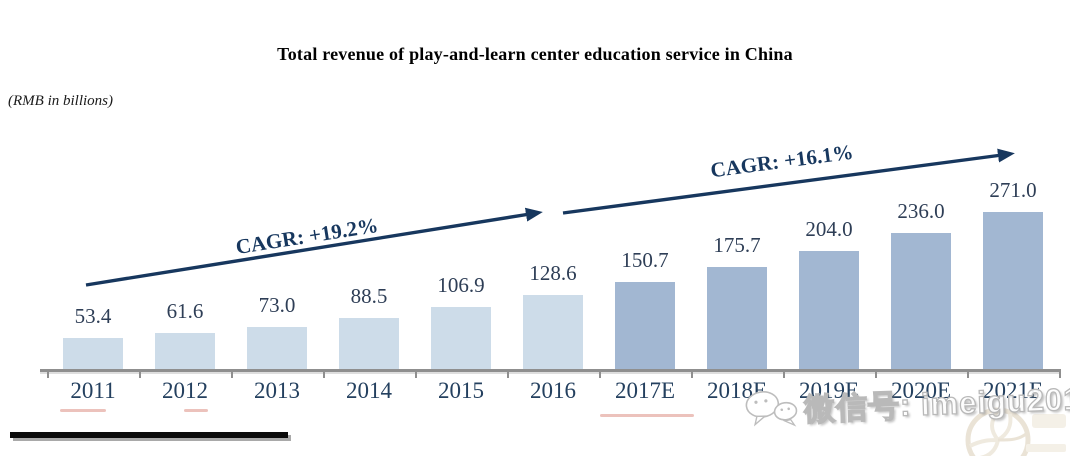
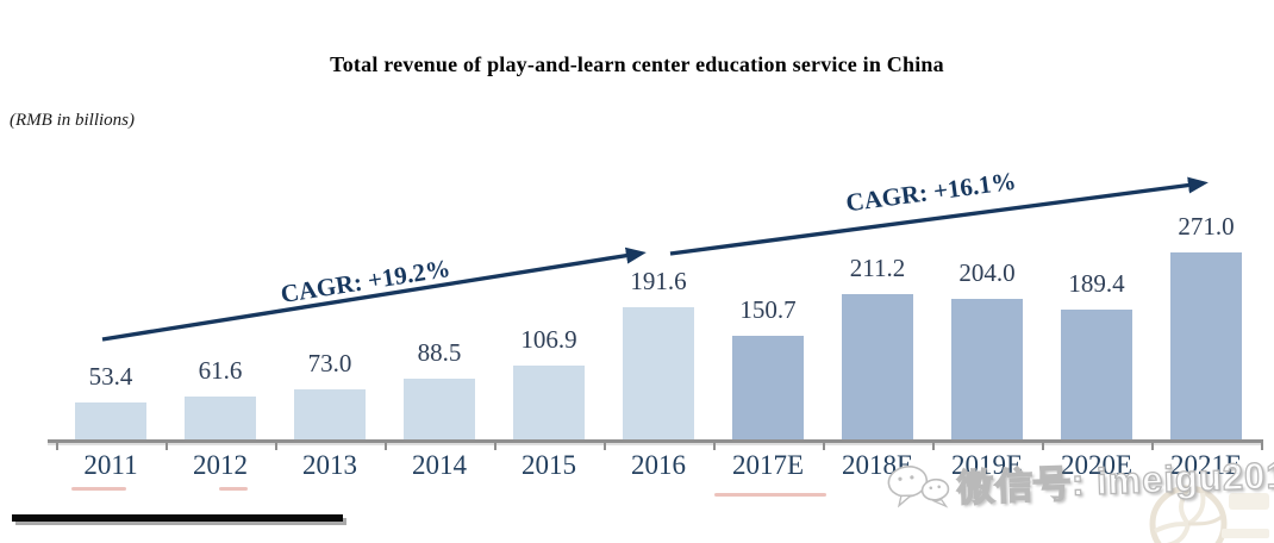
2016: 128.6 -> 191.6
2018E: 175.7 -> 211.2
2020E: 236.0 -> 189.4
